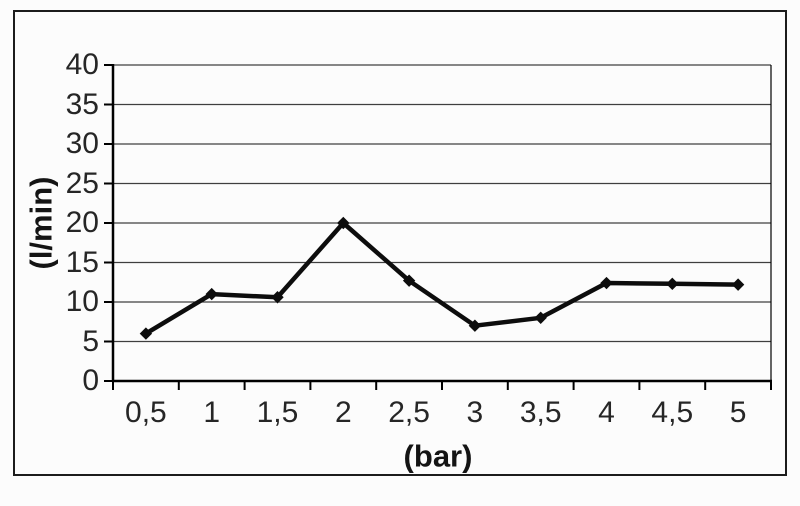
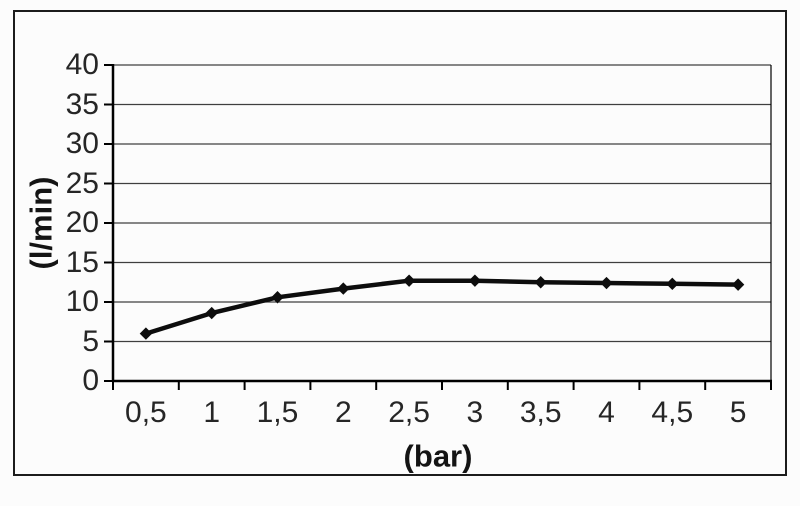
1: 11 -> 9
2: 20 -> 12
3: 7 -> 13
3,5: 8 -> 12
